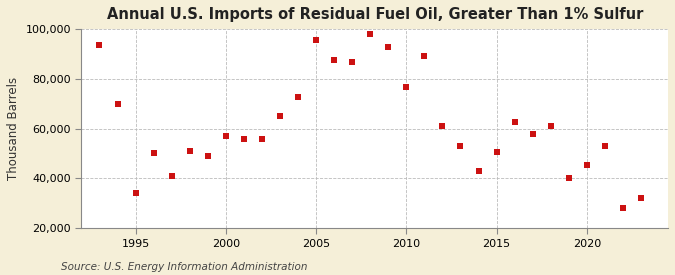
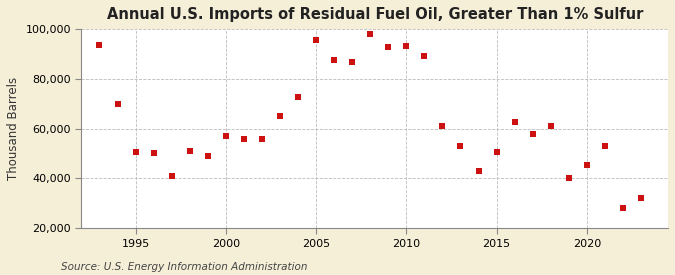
1995: 34,000 -> 50,500
2010: 76,500 -> 93,000
